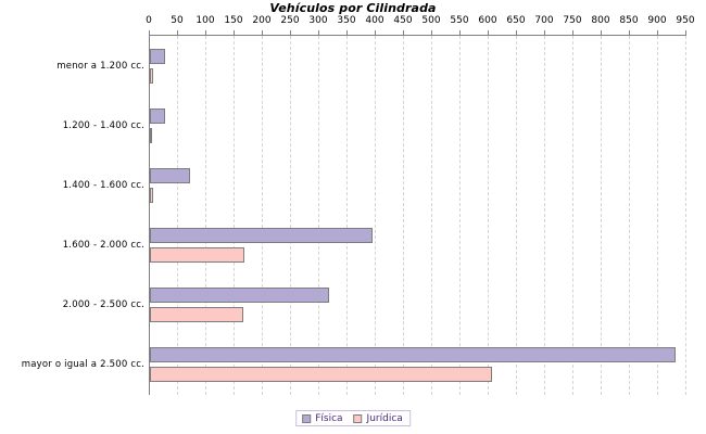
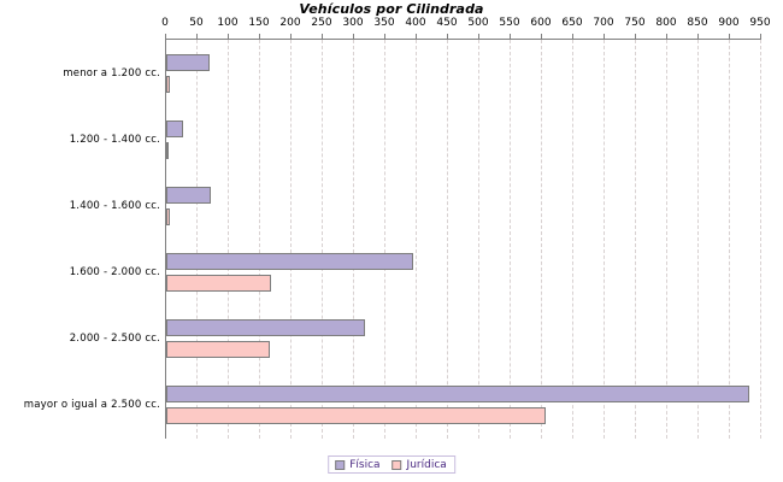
Física/menor a 1.200 cc.: 30 -> 70
